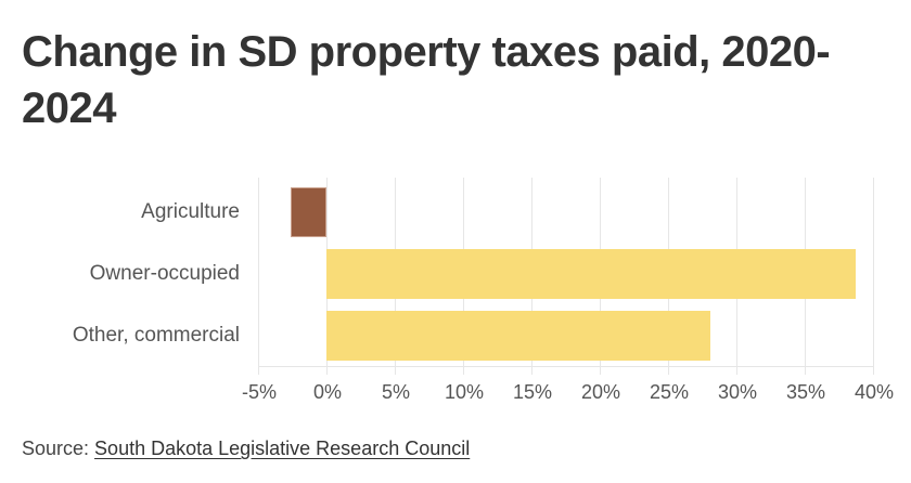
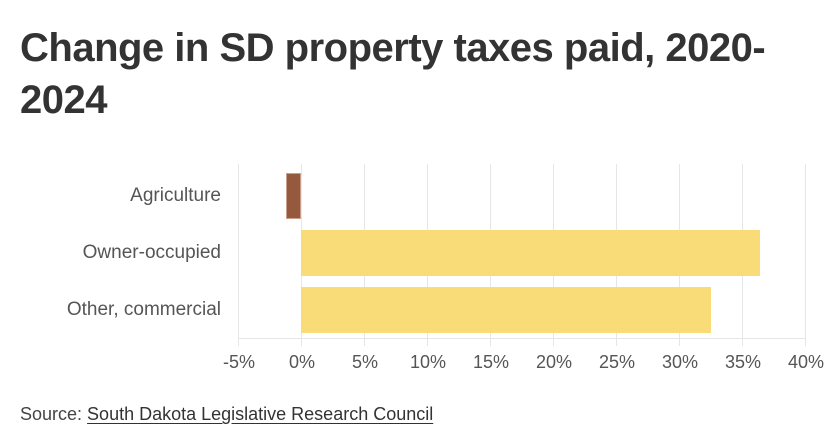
Agriculture: -2.6% -> -1.2%
Owner-occupied: 38.7% -> 36.4%
Other, commercial: 28.1% -> 32.5%
